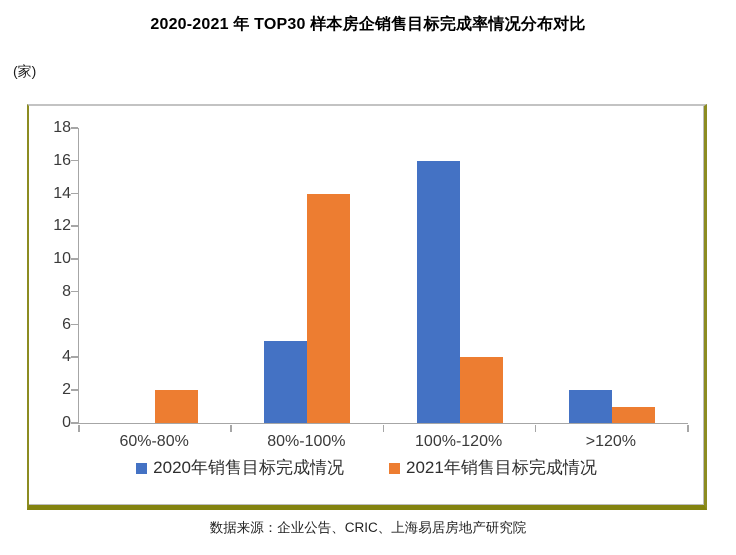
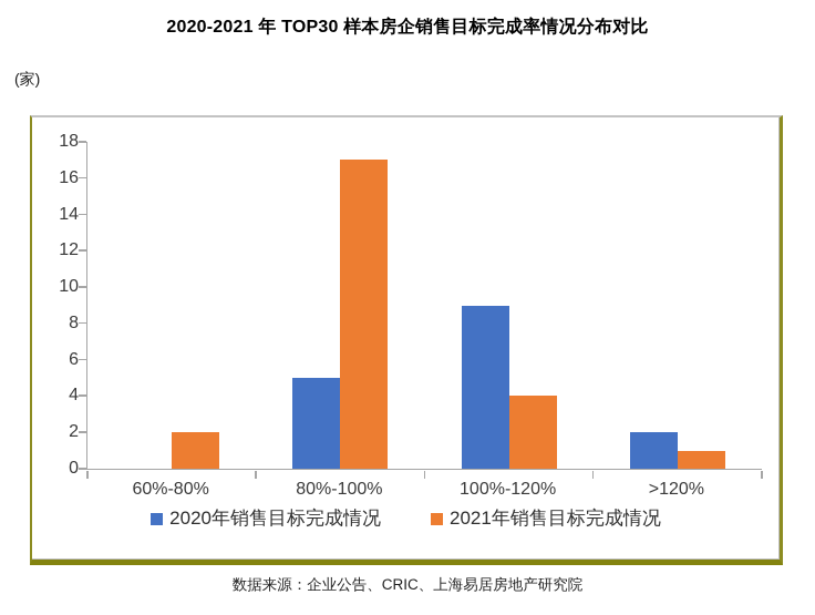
2021年销售目标完成情况/80%-100%: 14 -> 17
2020年销售目标完成情况/100%-120%: 16 -> 9
